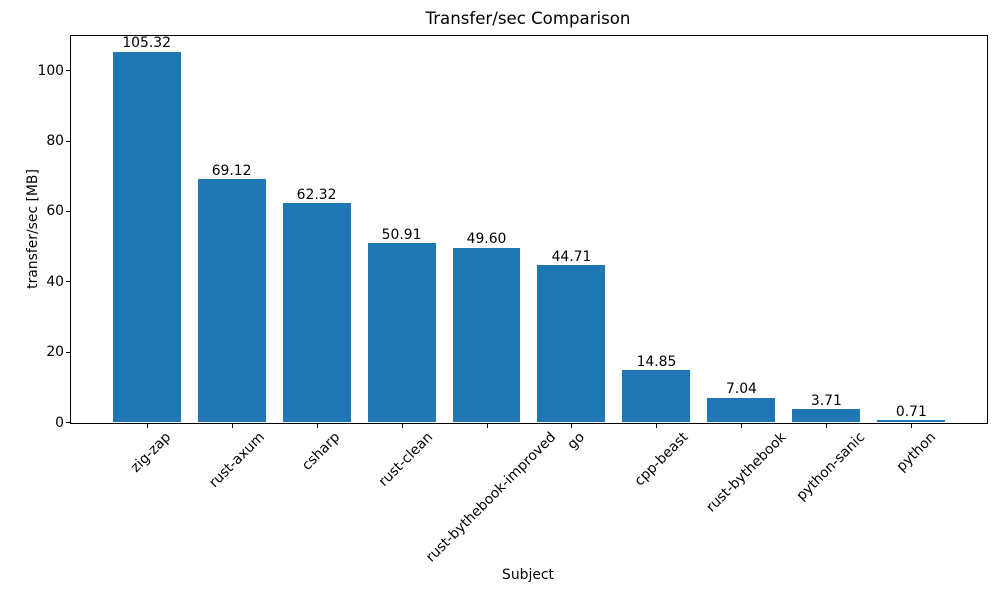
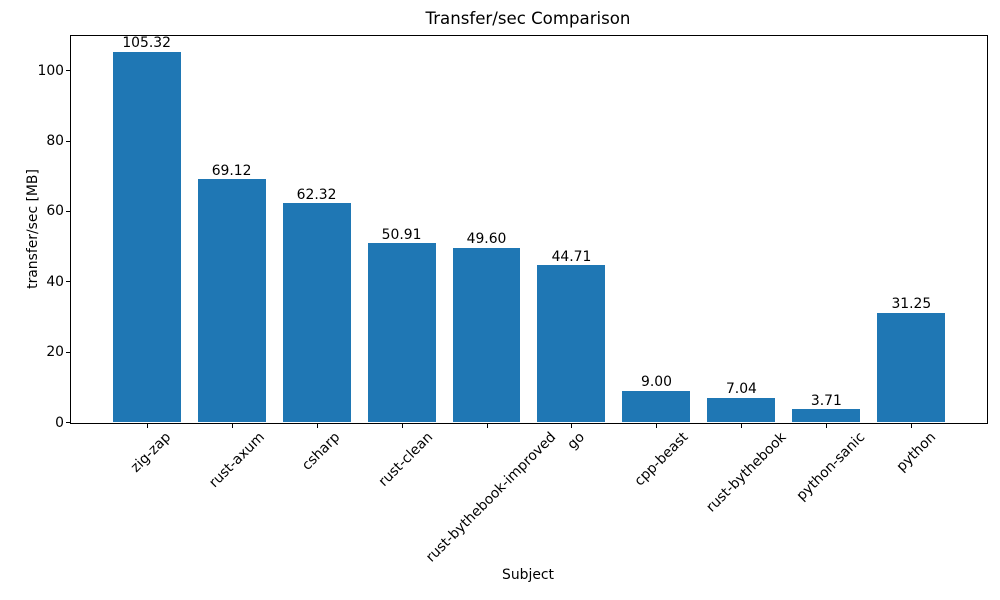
cpp-beast: 14.85 -> 9.00
python: 0.71 -> 31.25
